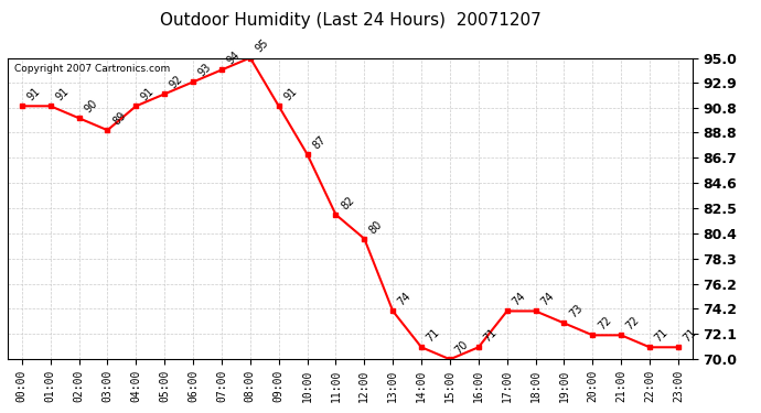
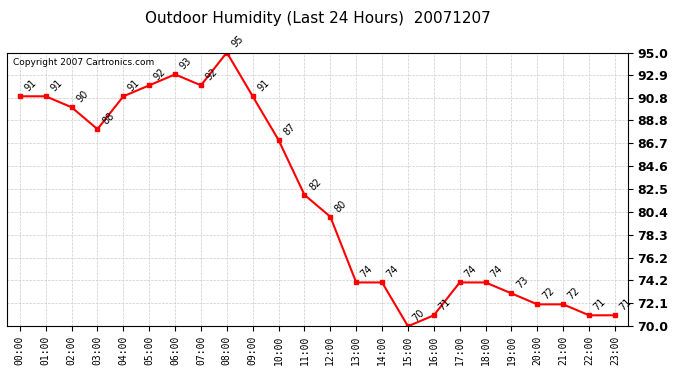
03:00: 89 -> 88
07:00: 94 -> 92
14:00: 71 -> 74
